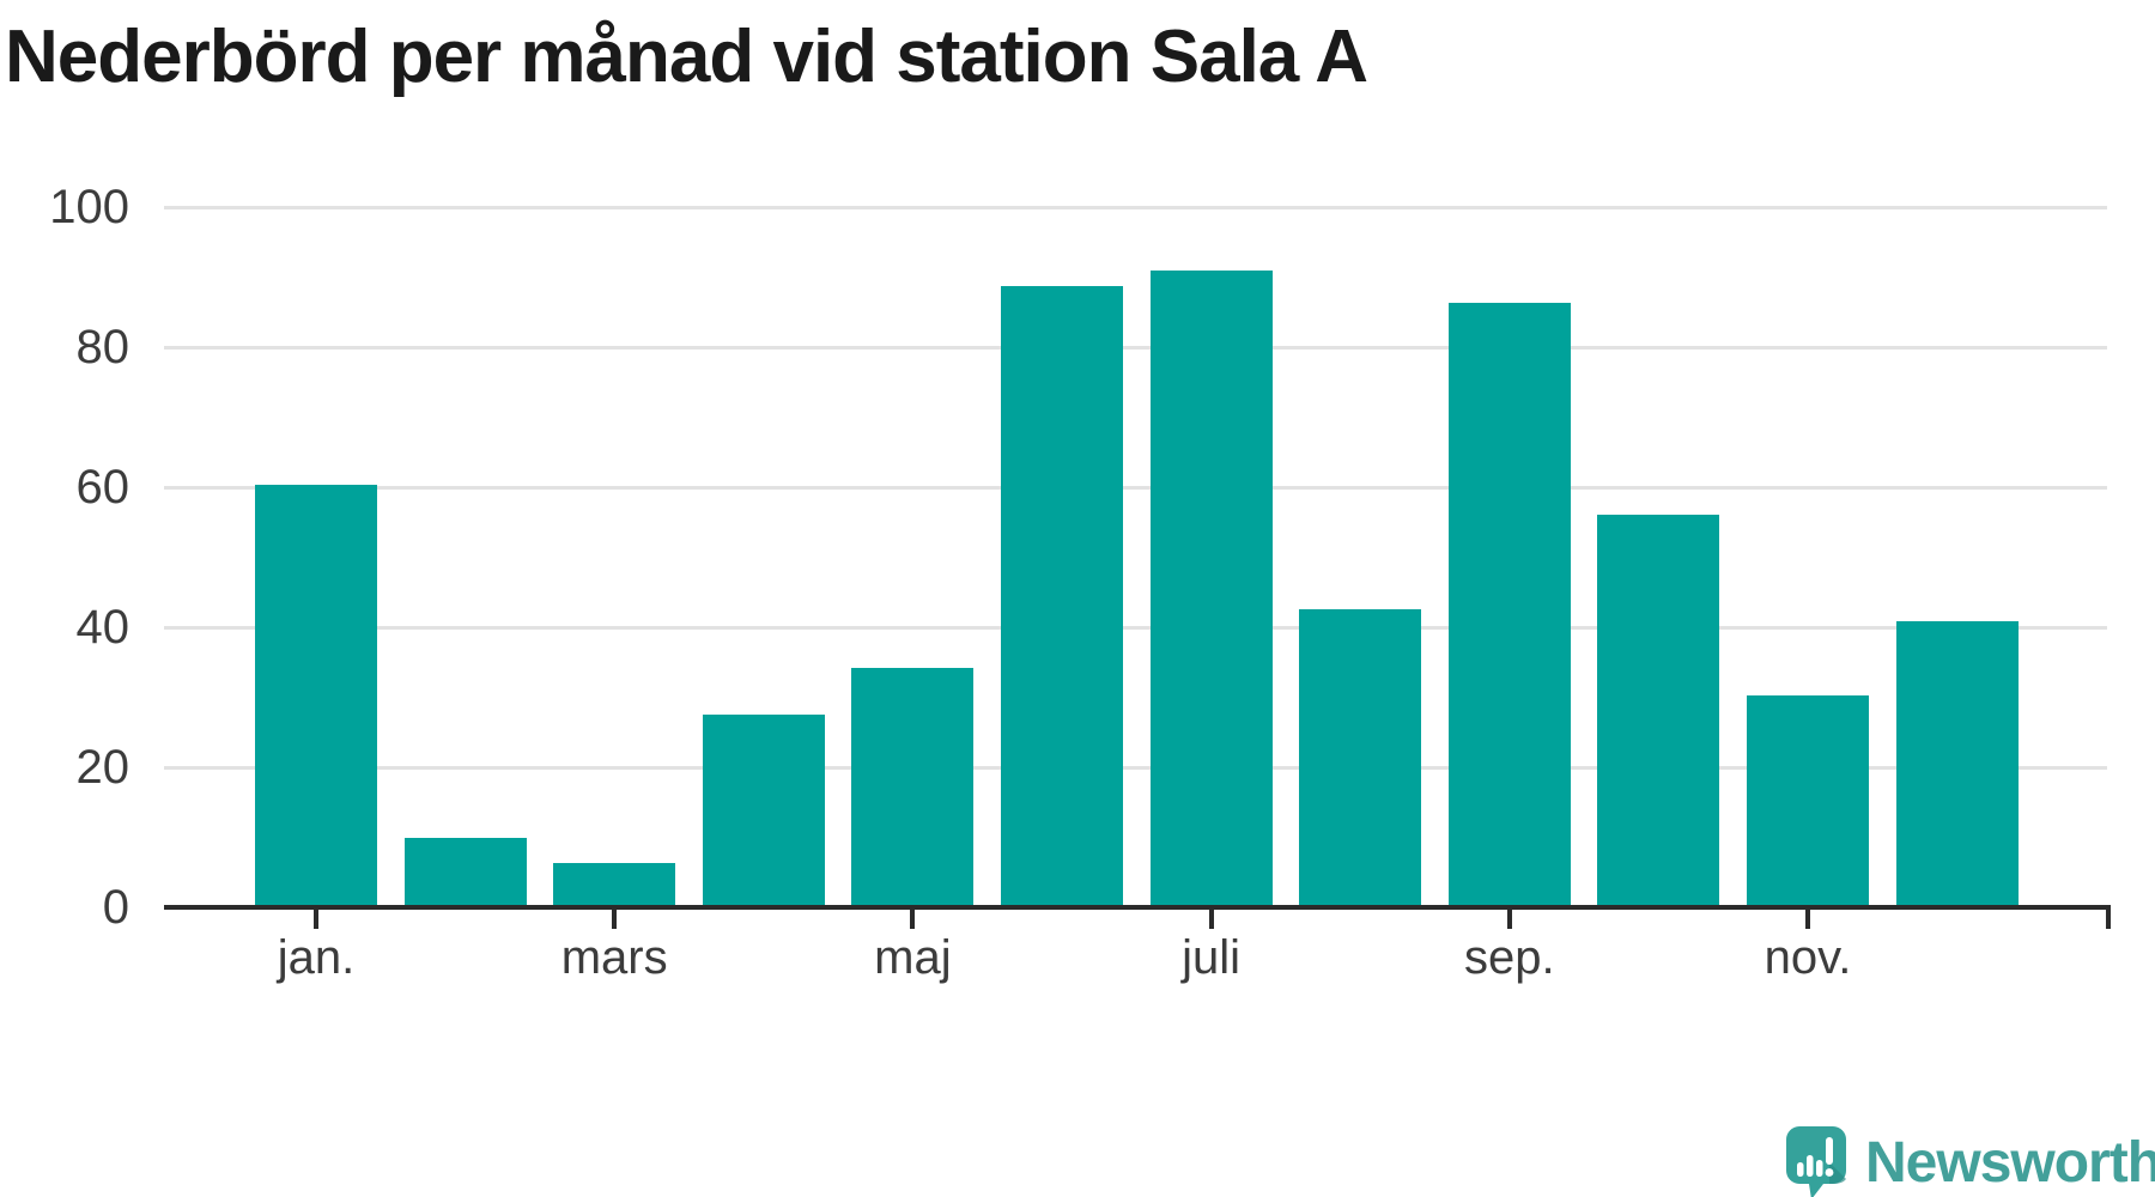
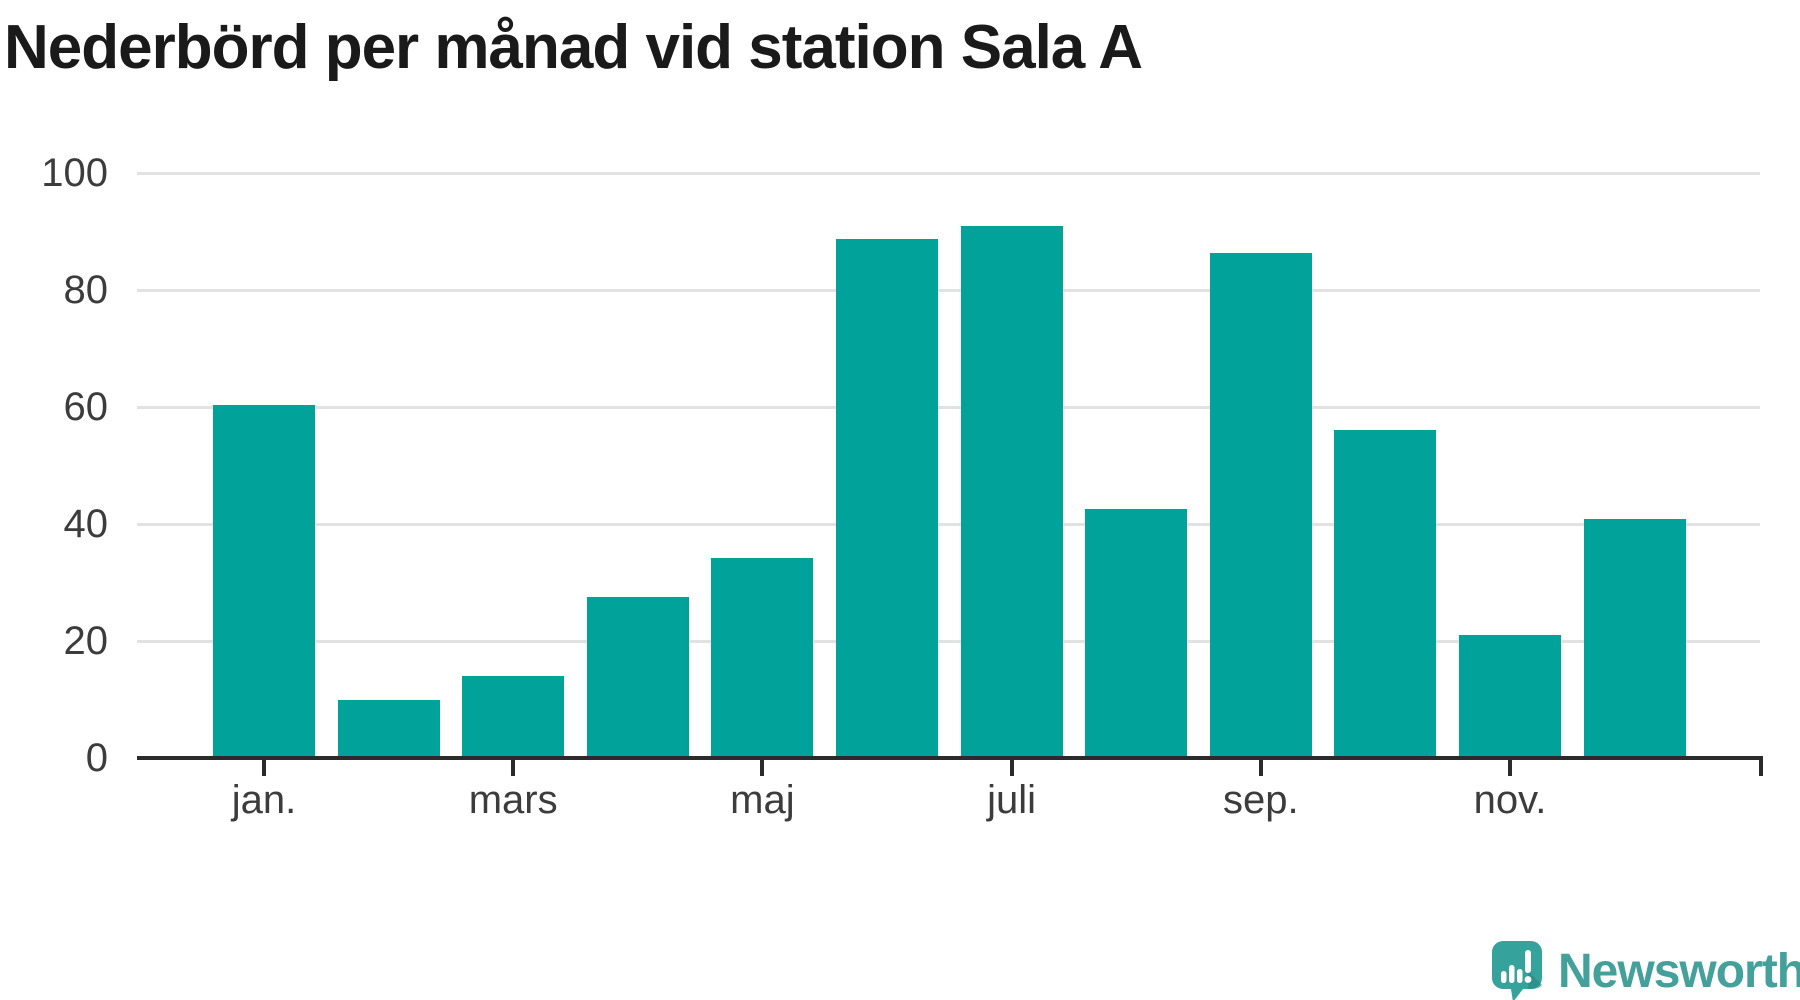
mars: 6 -> 14
nov.: 30 -> 21
